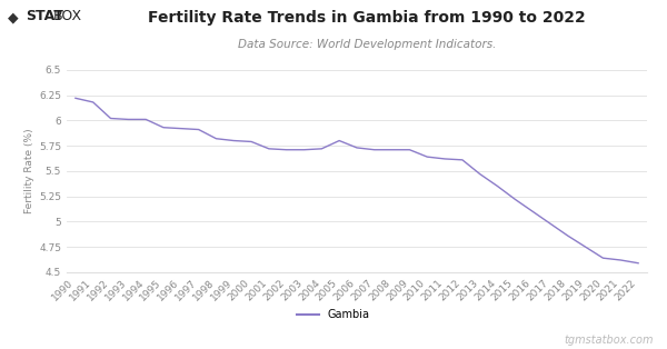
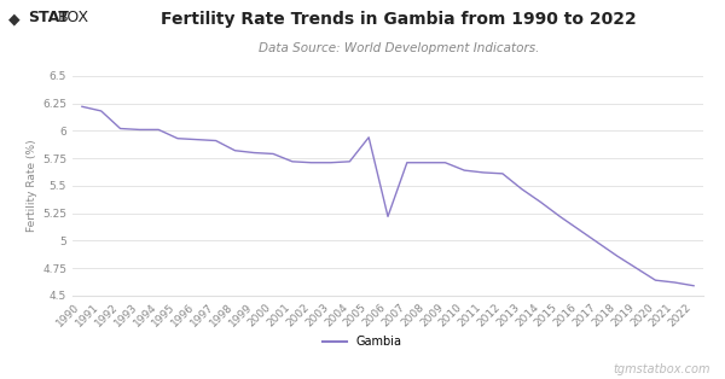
2005: 5.80 -> 5.94
2006: 5.73 -> 5.22
